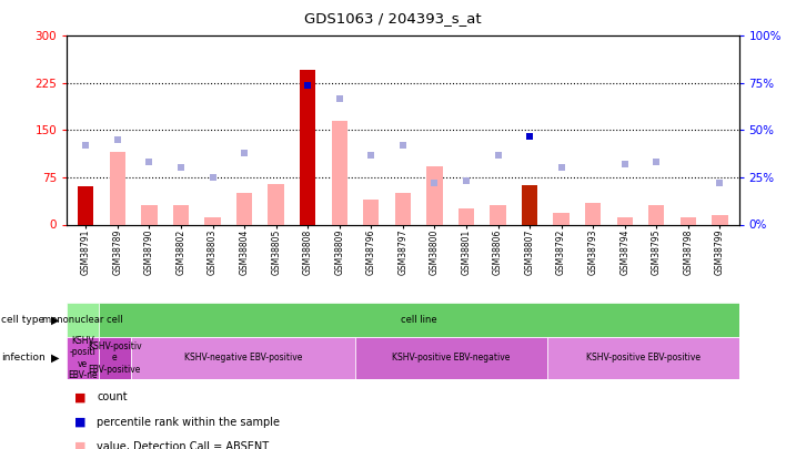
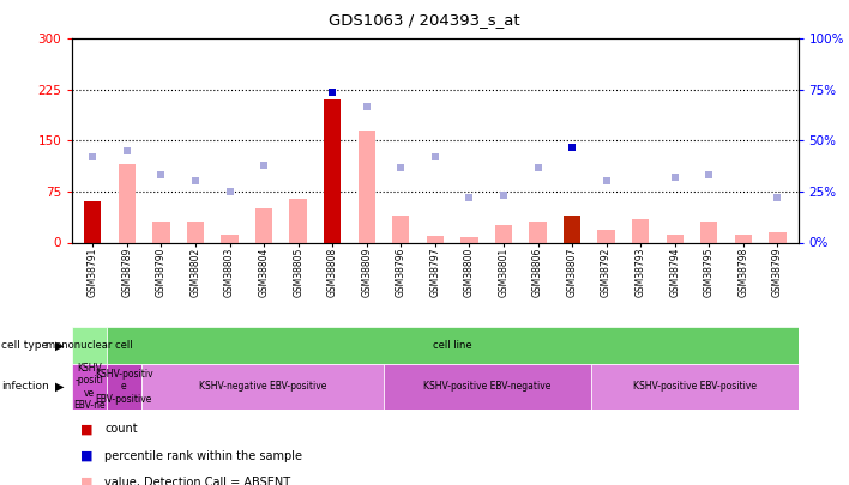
GSM38808: 246 -> 210
GSM38797: 50 -> 10
GSM38800: 92 -> 8
GSM38807: 62 -> 40
